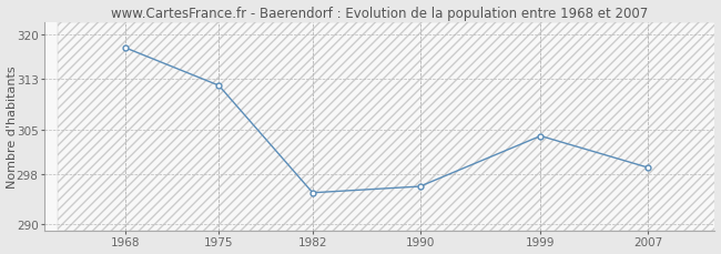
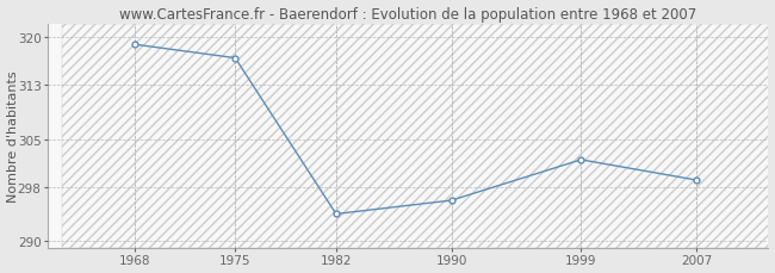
1968: 318 -> 319
1975: 312 -> 317
1982: 295 -> 294
1999: 304 -> 302
